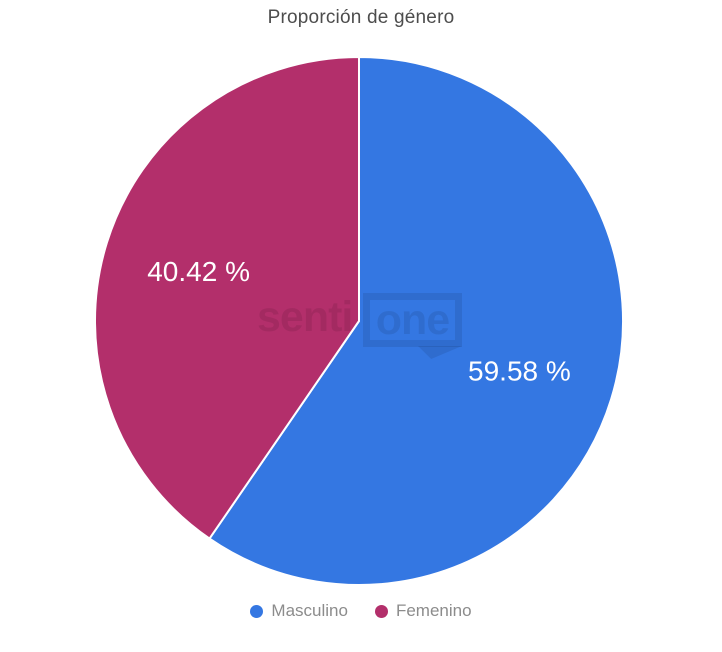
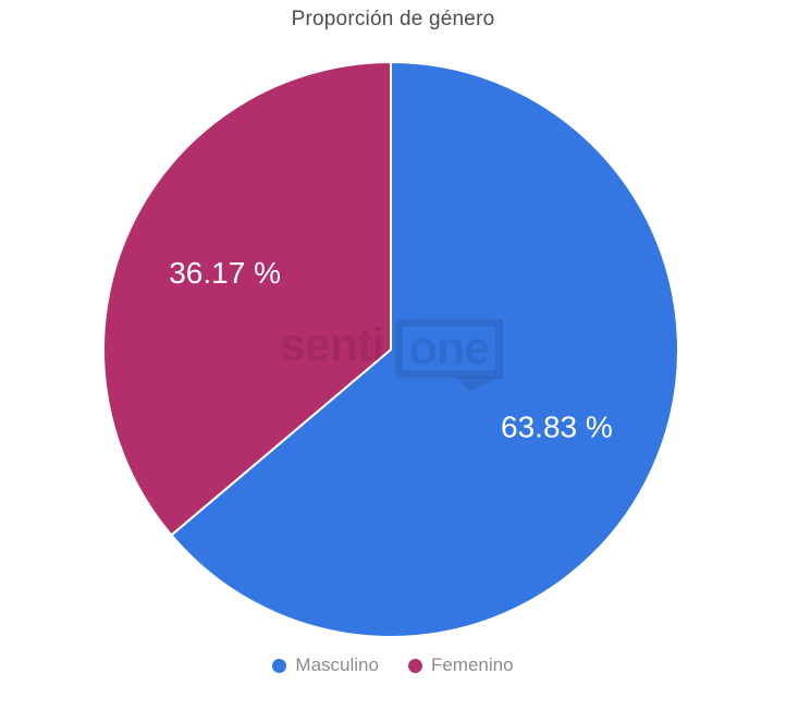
Masculino: 59.58 -> 63.83
Femenino: 40.42 -> 36.17
